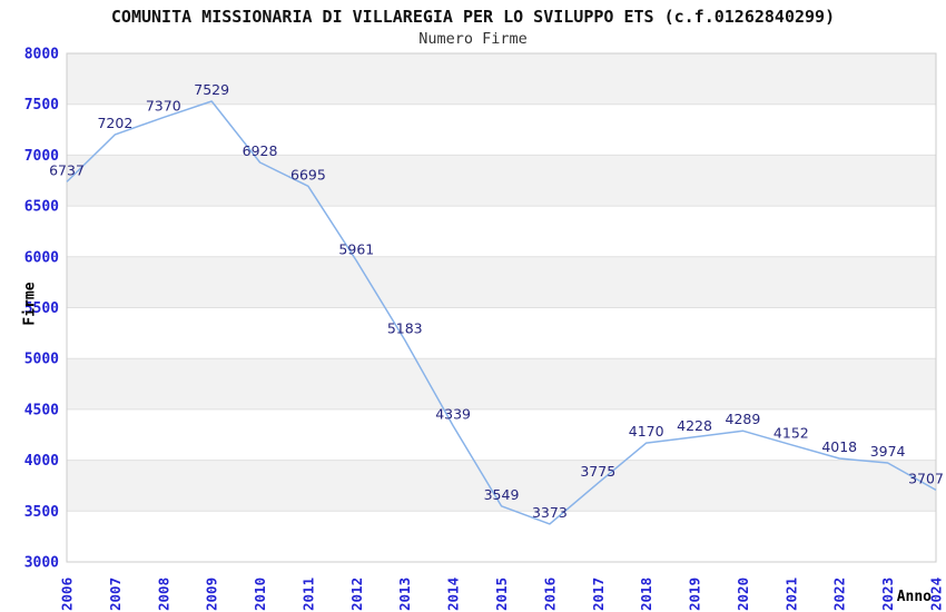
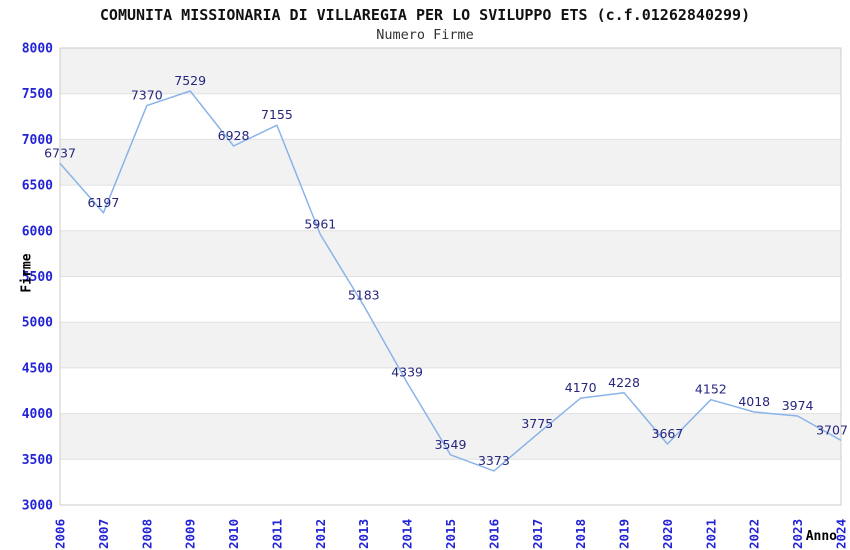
2007: 7202 -> 6197
2011: 6695 -> 7155
2020: 4289 -> 3667
